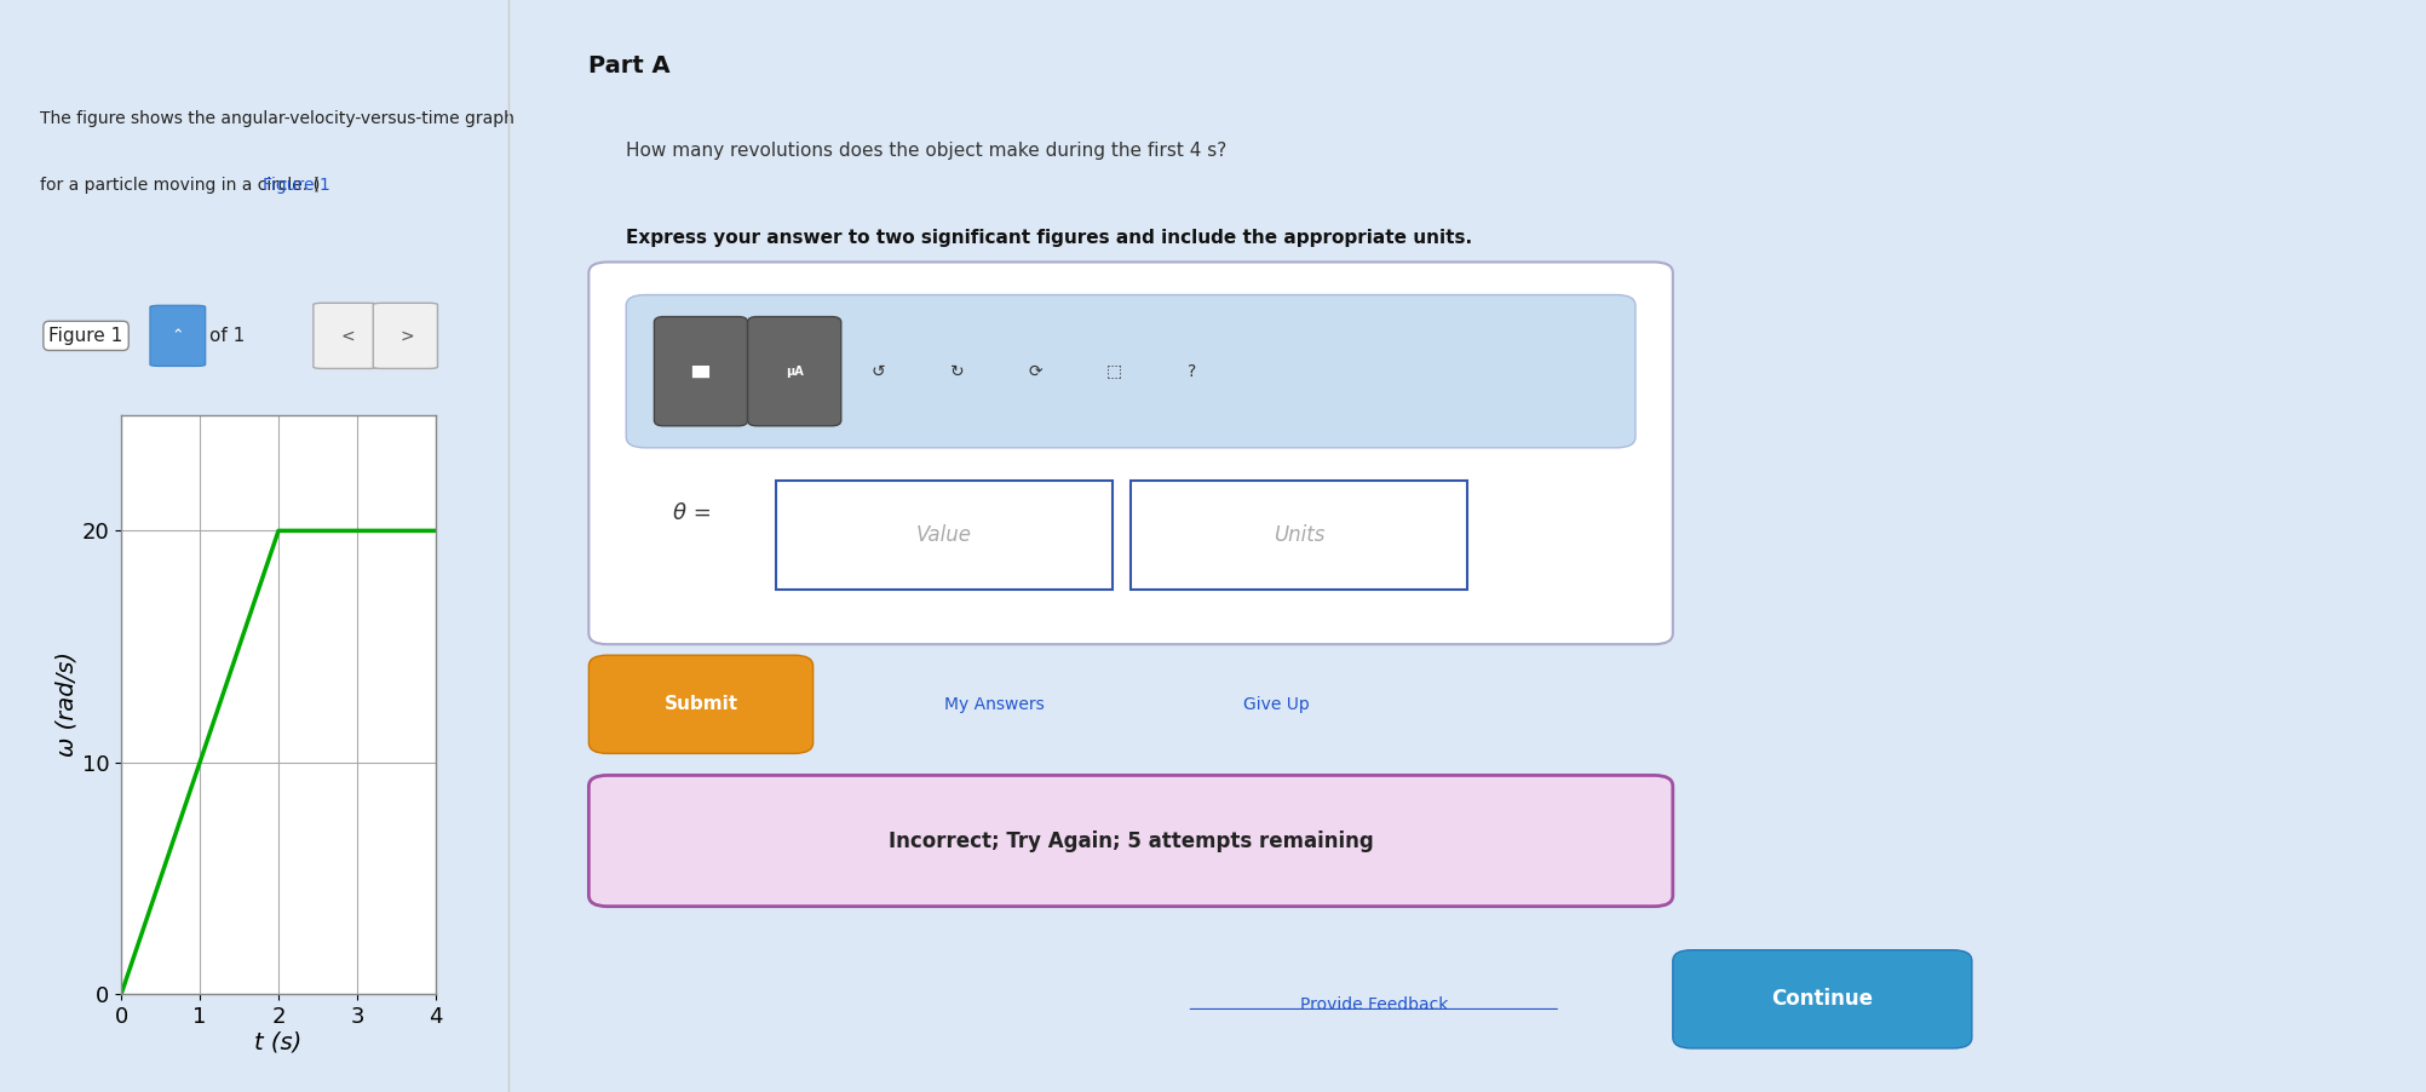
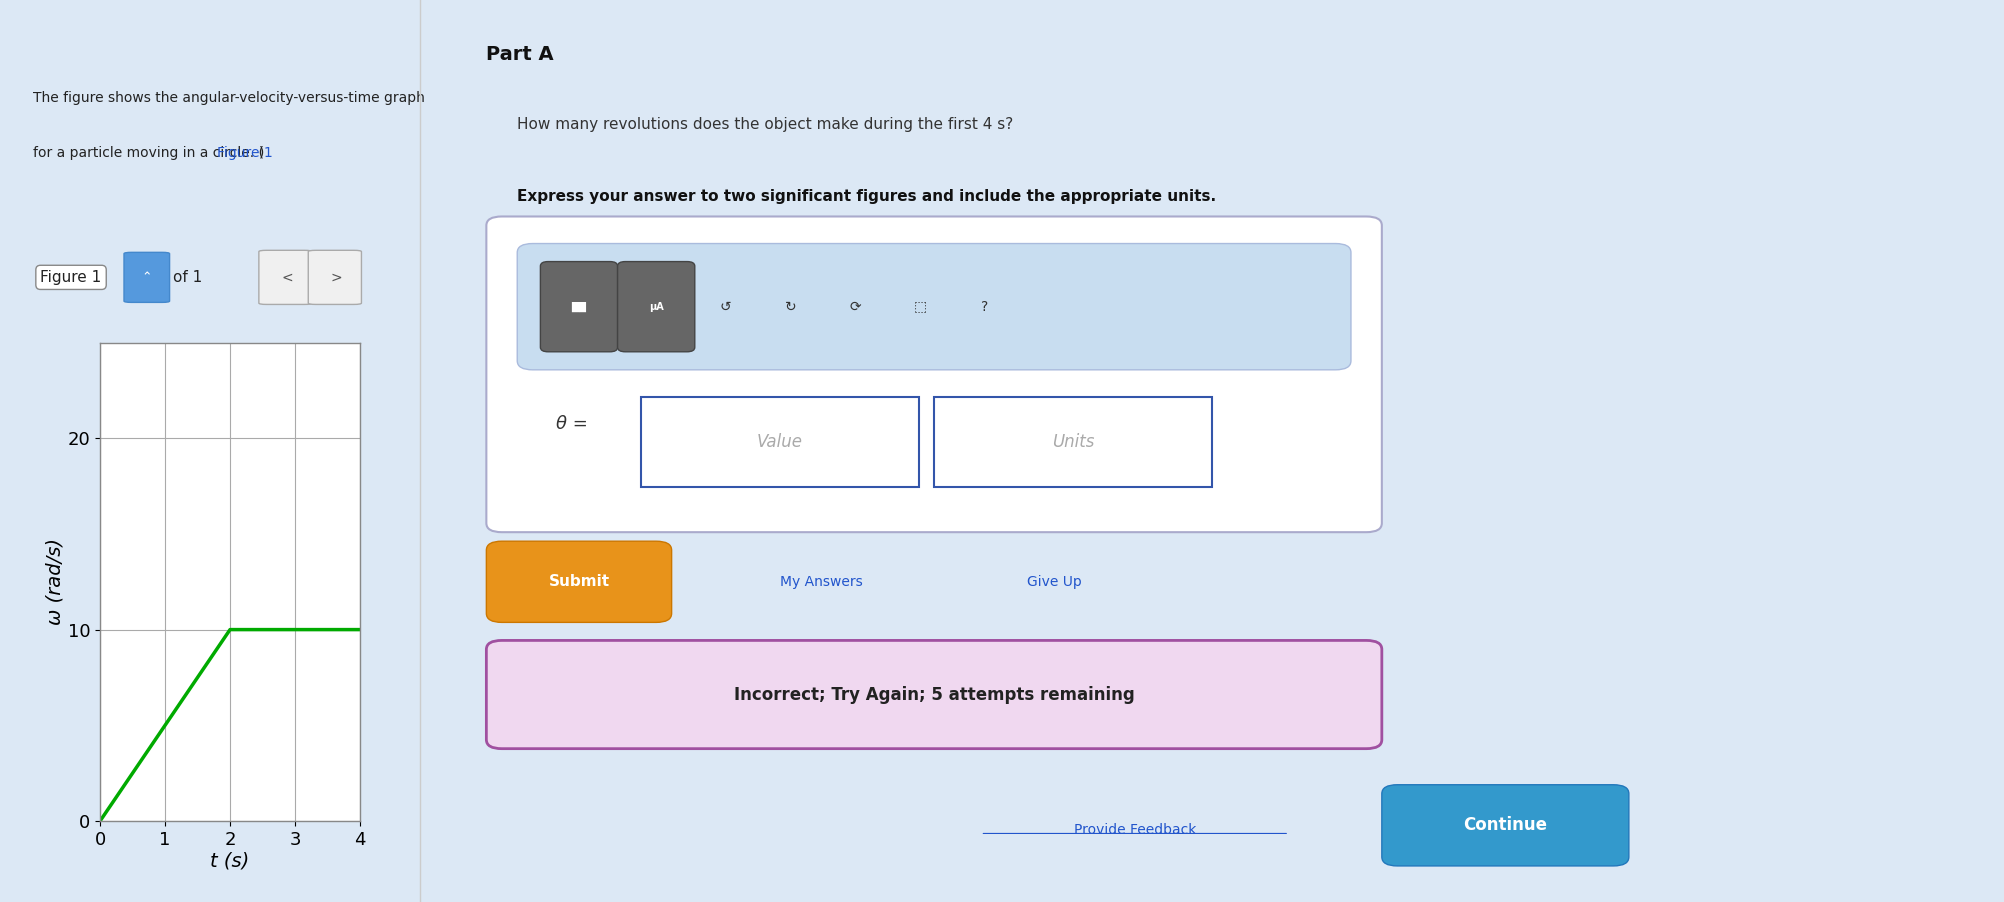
2: 20 -> 10
4: 20 -> 10
